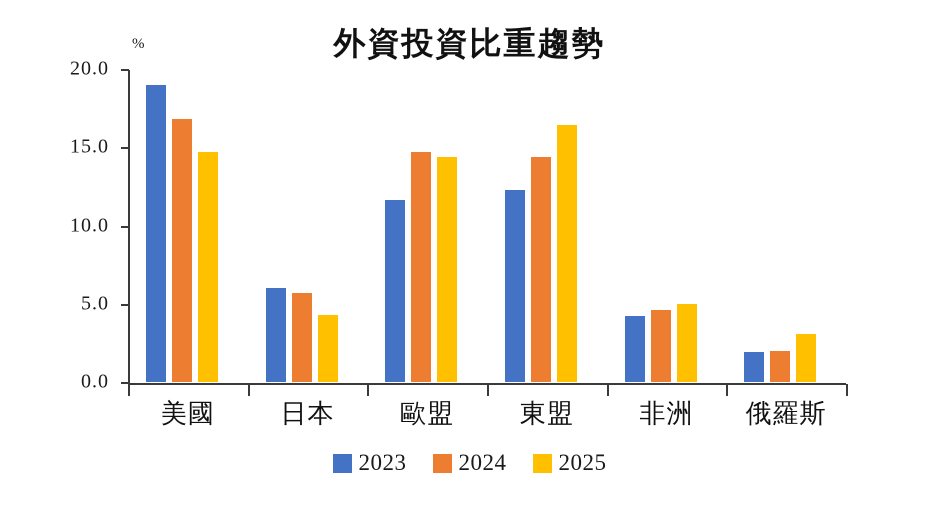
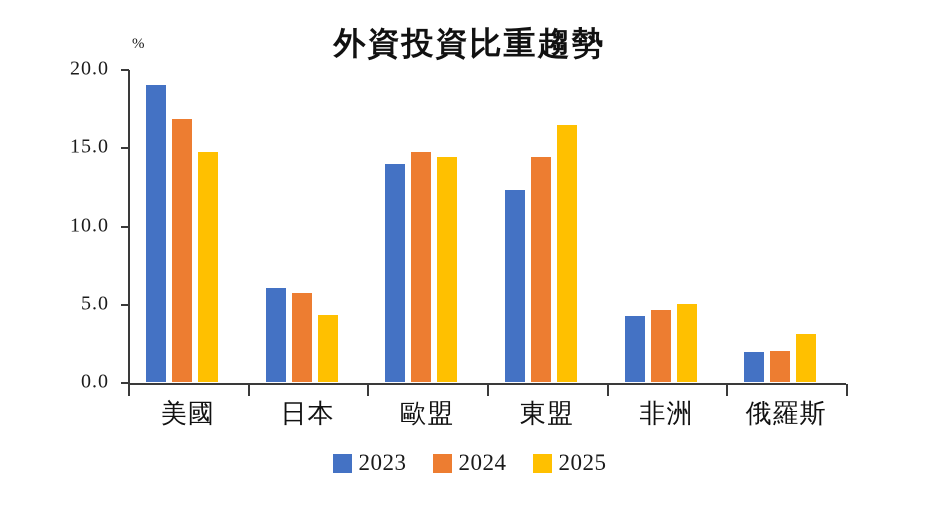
2023/歐盟: 11.6 -> 13.9
